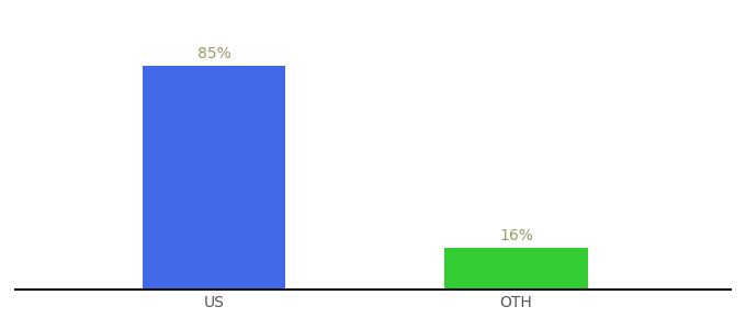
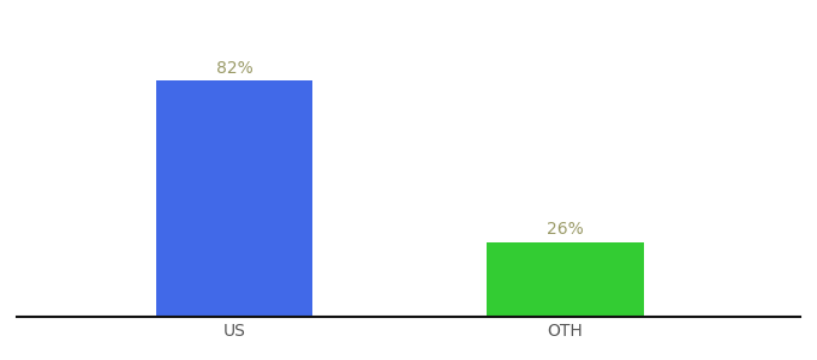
US: 85% -> 82%
OTH: 16% -> 26%
